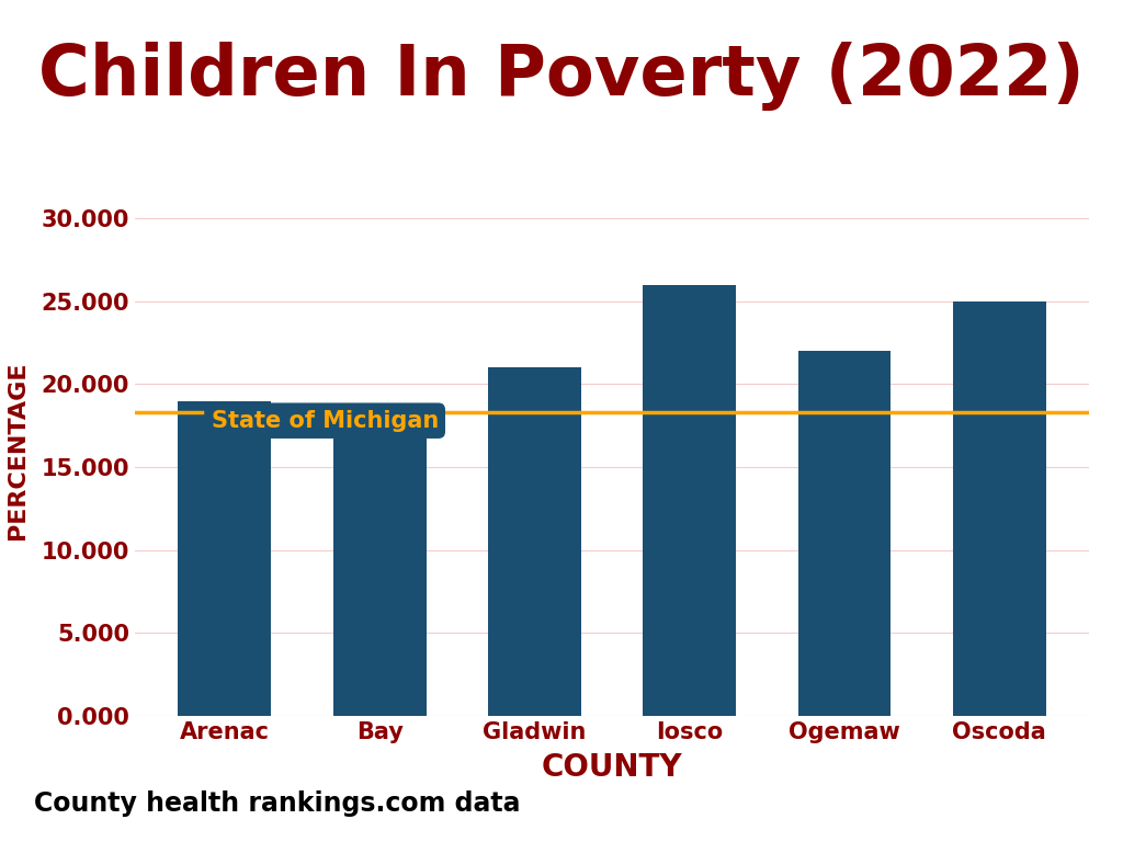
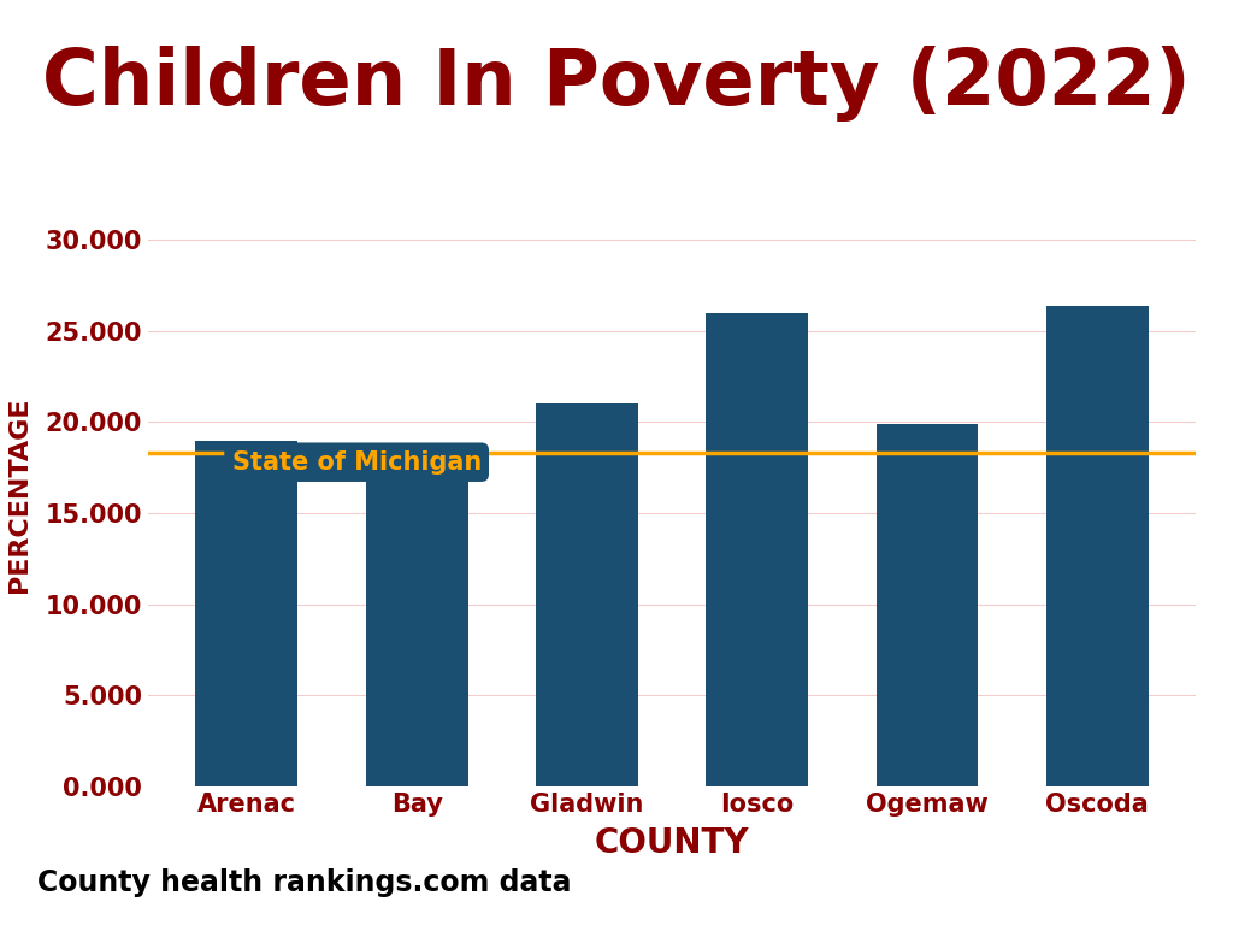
Ogemaw: 22.0 -> 19.9
Oscoda: 25.0 -> 26.4
